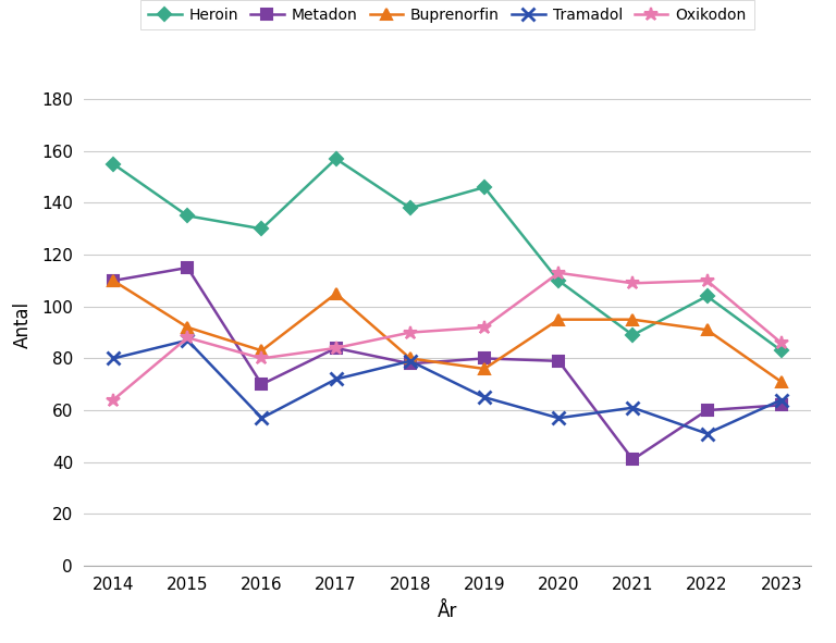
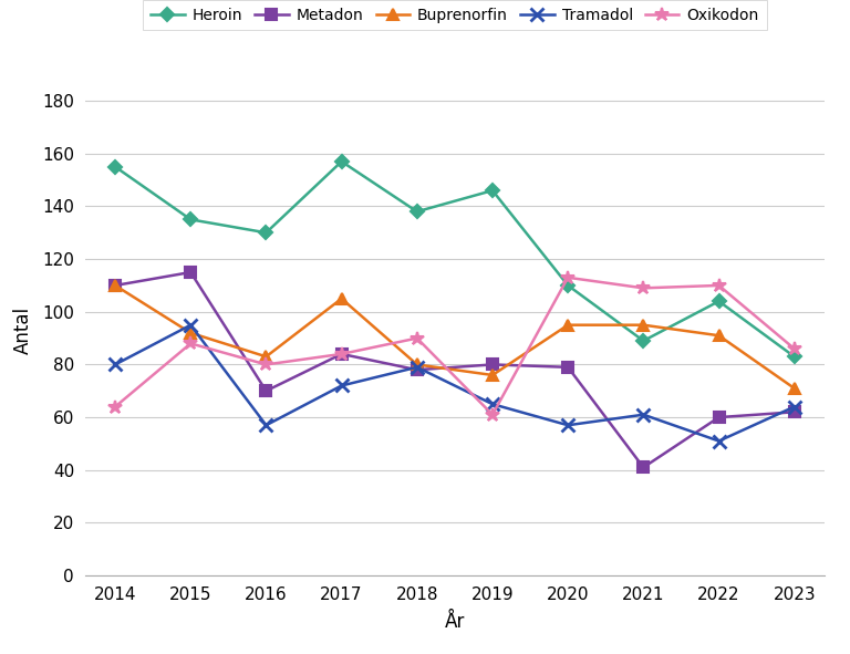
Tramadol/2015: 87 -> 95
Oxikodon/2019: 92 -> 61
